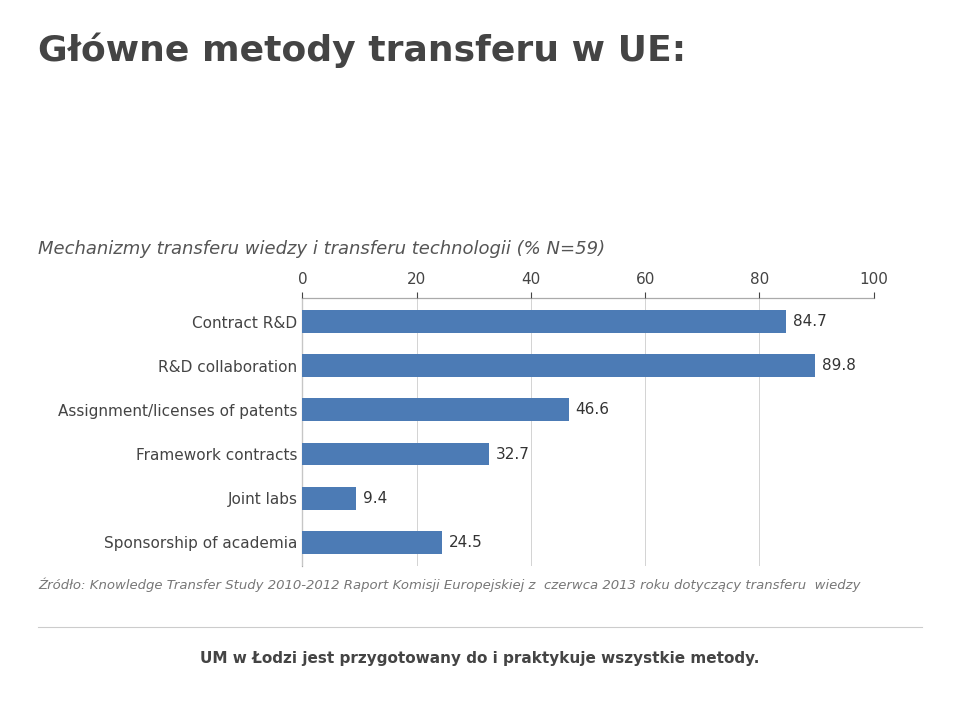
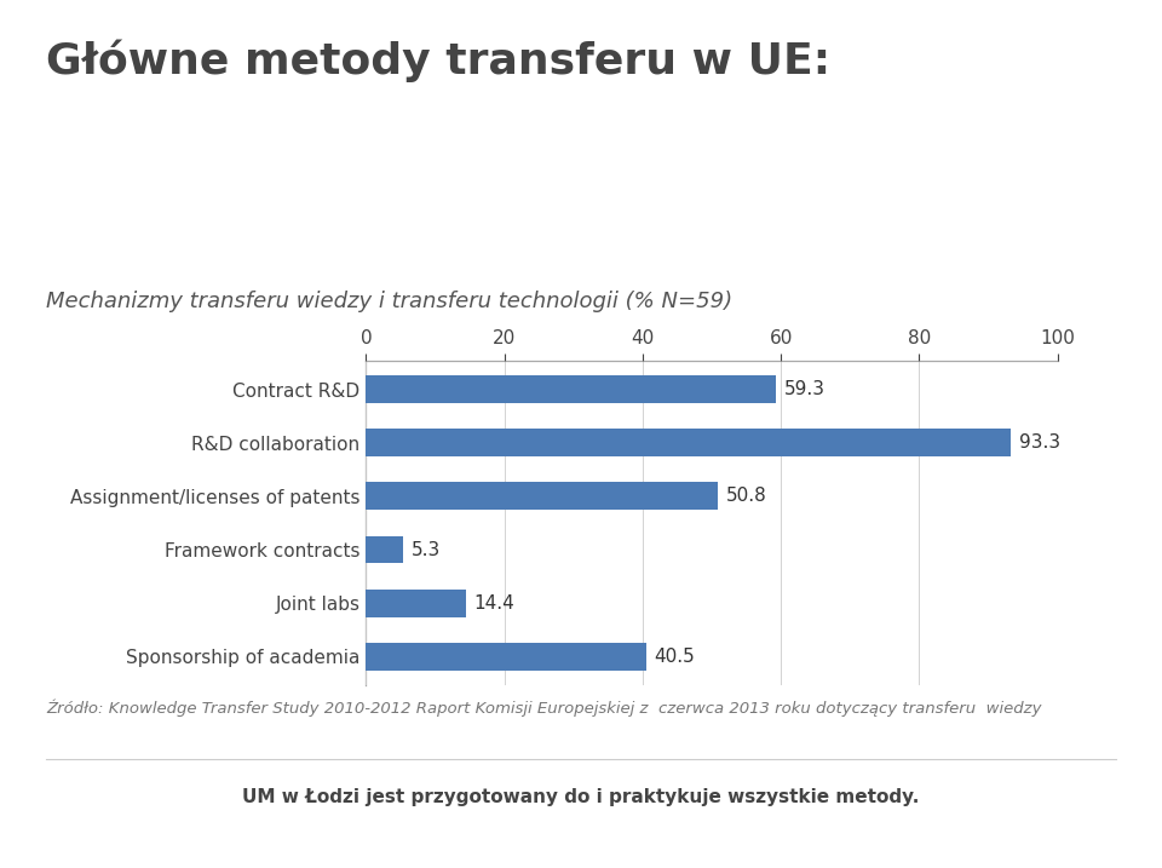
Contract R&D: 84.7 -> 59.3
R&D collaboration: 89.8 -> 93.3
Assignment/licenses of patents: 46.6 -> 50.8
Framework contracts: 32.7 -> 5.3
Joint labs: 9.4 -> 14.4
Sponsorship of academia: 24.5 -> 40.5
